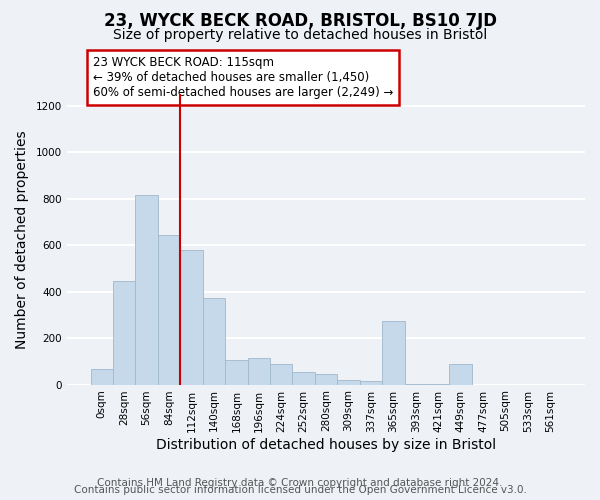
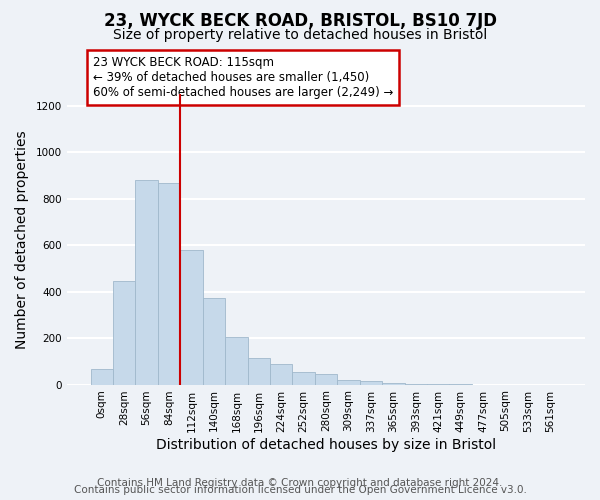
56sqm: 815 -> 880
84sqm: 645 -> 870
168sqm: 105 -> 205
365sqm: 275 -> 5
449sqm: 90 -> 1
